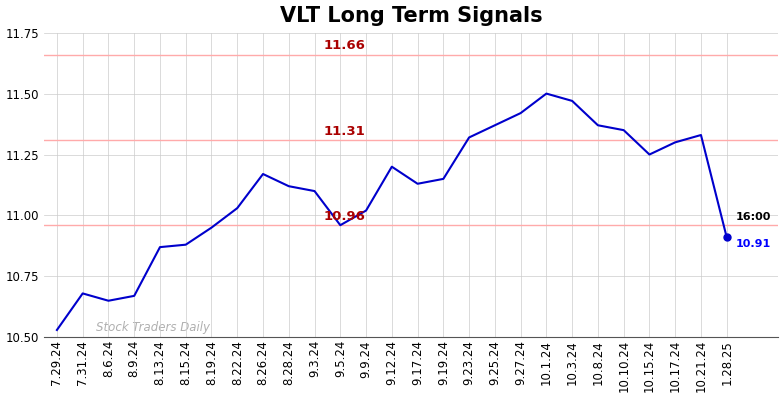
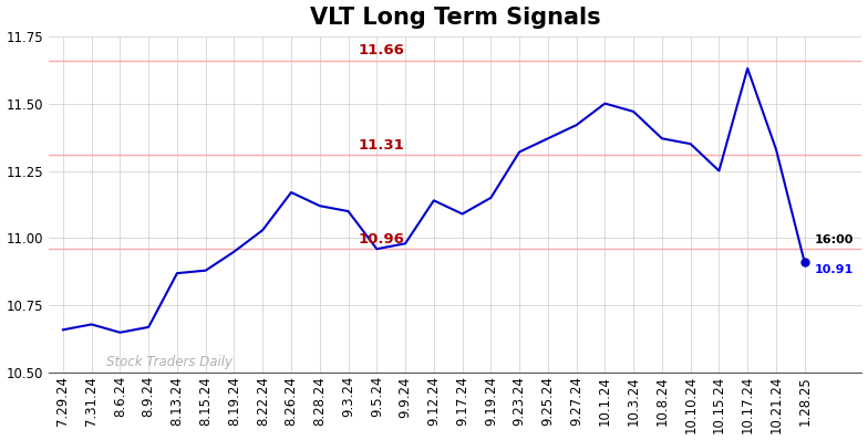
7.29.24: 10.53 -> 10.66
9.9.24: 11.02 -> 10.98
9.12.24: 11.20 -> 11.14
9.17.24: 11.13 -> 11.09
10.17.24: 11.30 -> 11.63
